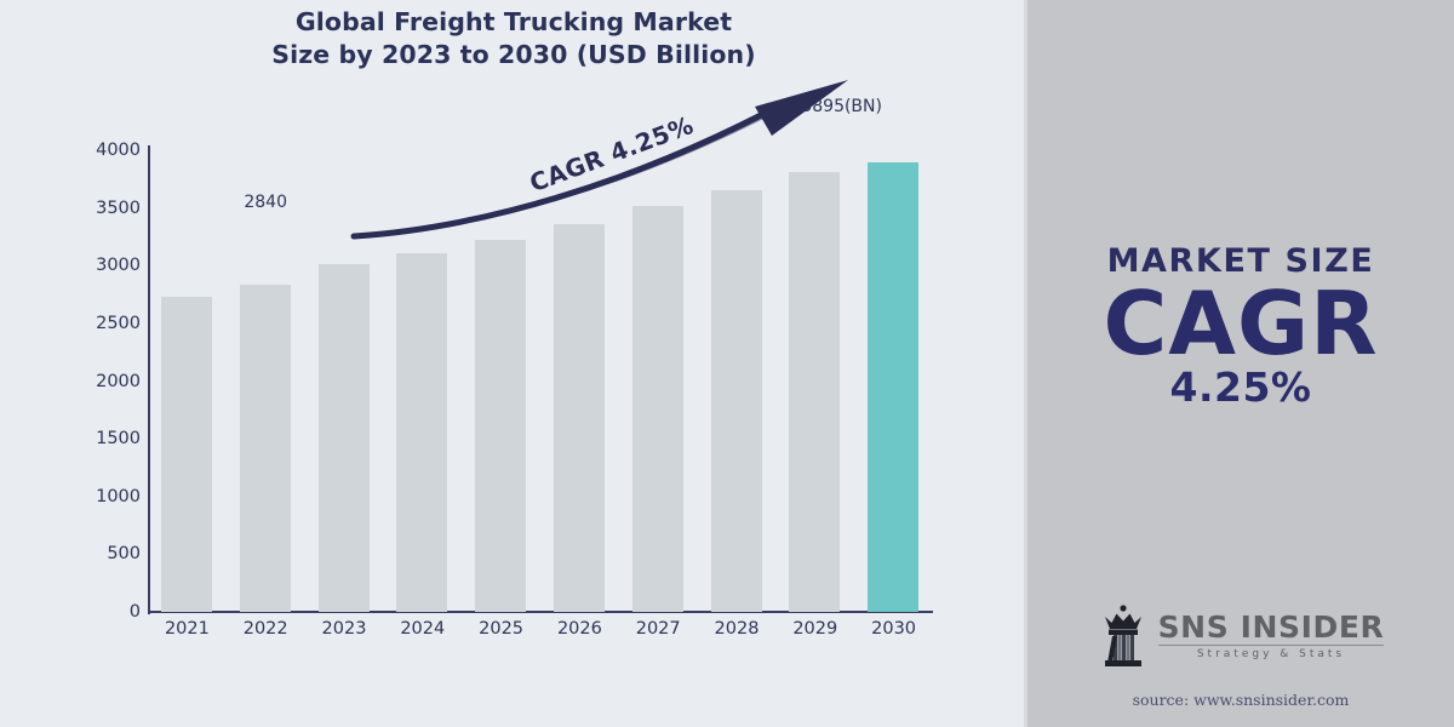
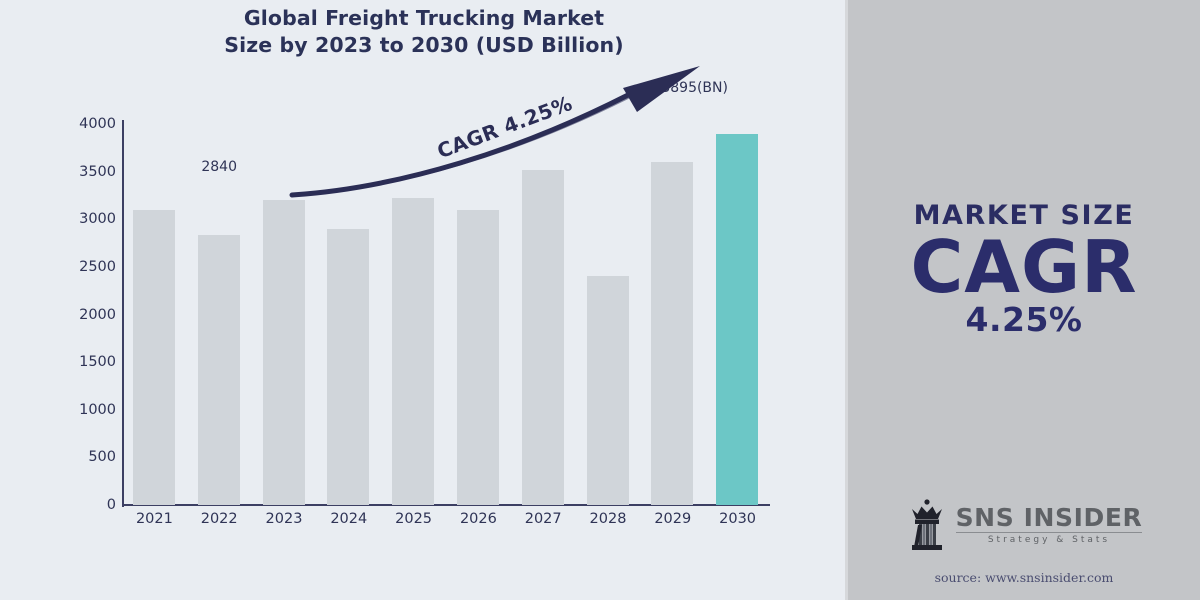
2021: 2700 -> 3100
2023: 3000 -> 3200
2024: 3100 -> 2900
2026: 3400 -> 3100
2028: 3700 -> 2400
2029: 3800 -> 3600
